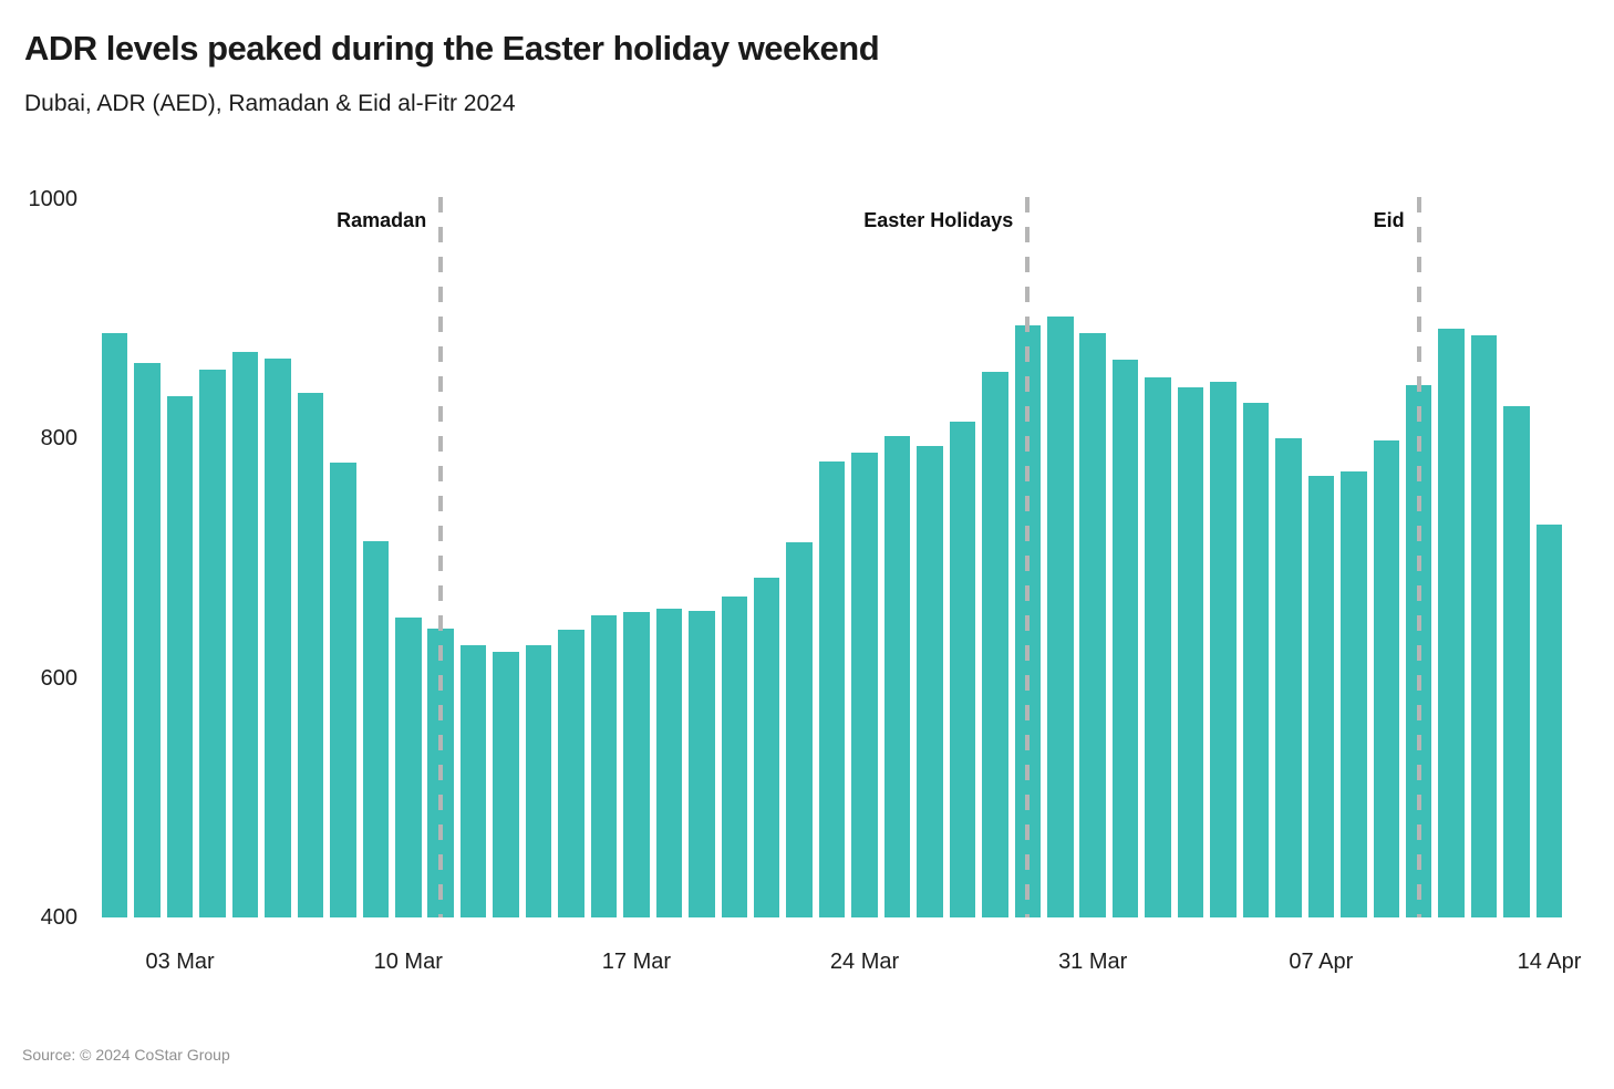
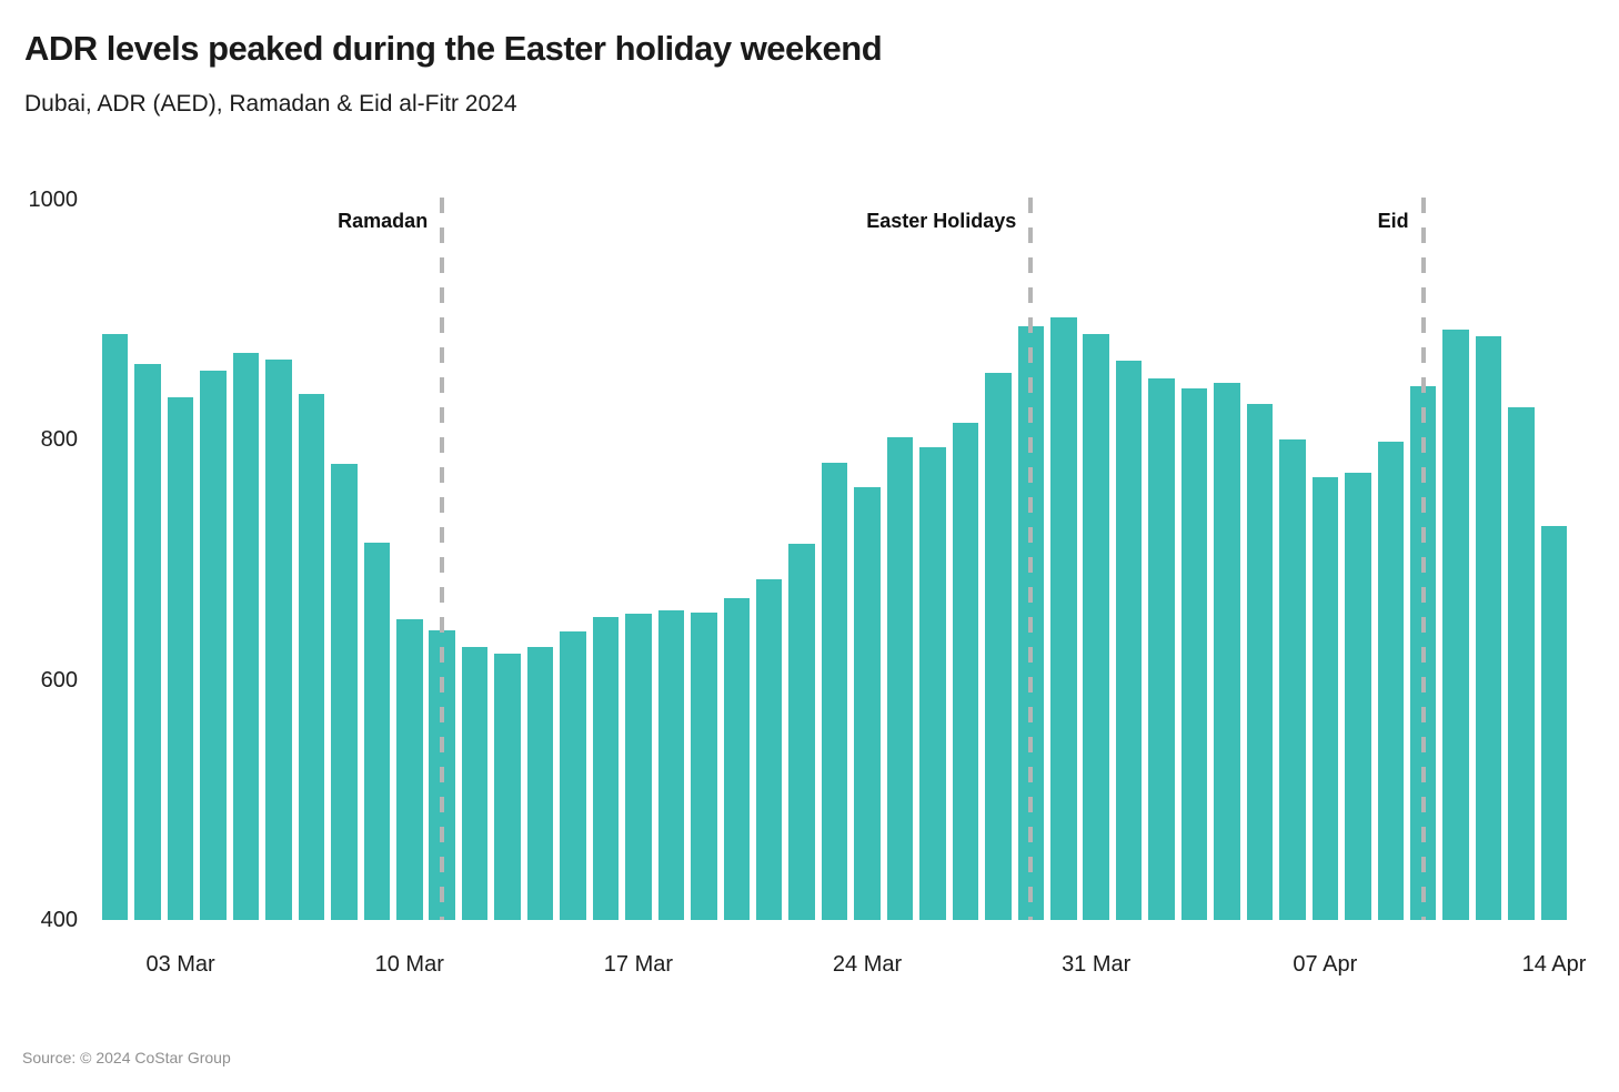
24 Mar: 788 -> 761
